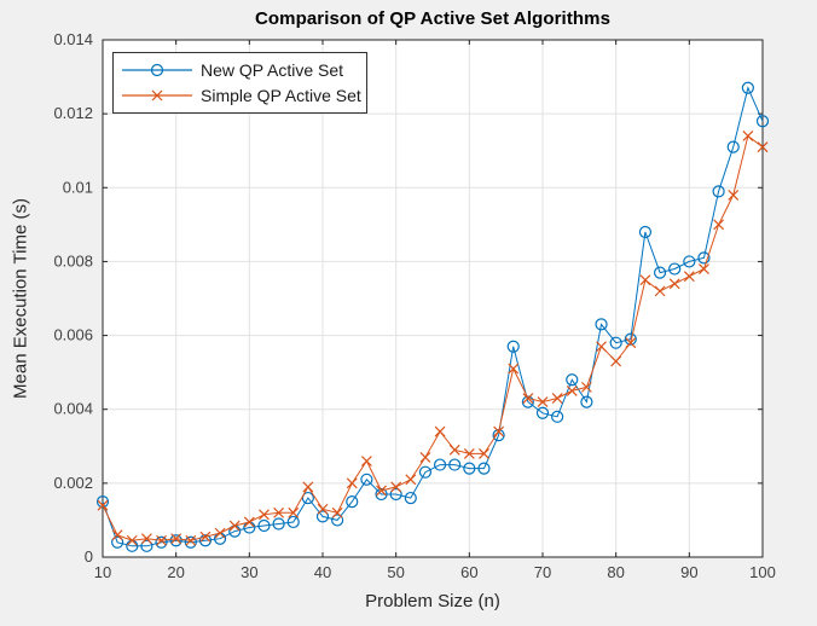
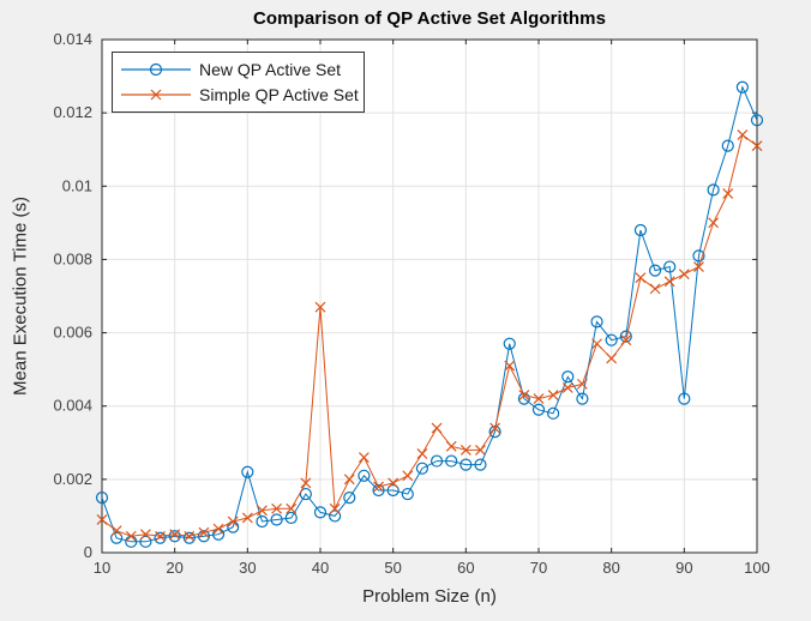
Simple QP Active Set/10: 0.0014 -> 0.0009
New QP Active Set/30: 0.0008 -> 0.0022
Simple QP Active Set/40: 0.0013 -> 0.0067
New QP Active Set/90: 0.0080 -> 0.0042
